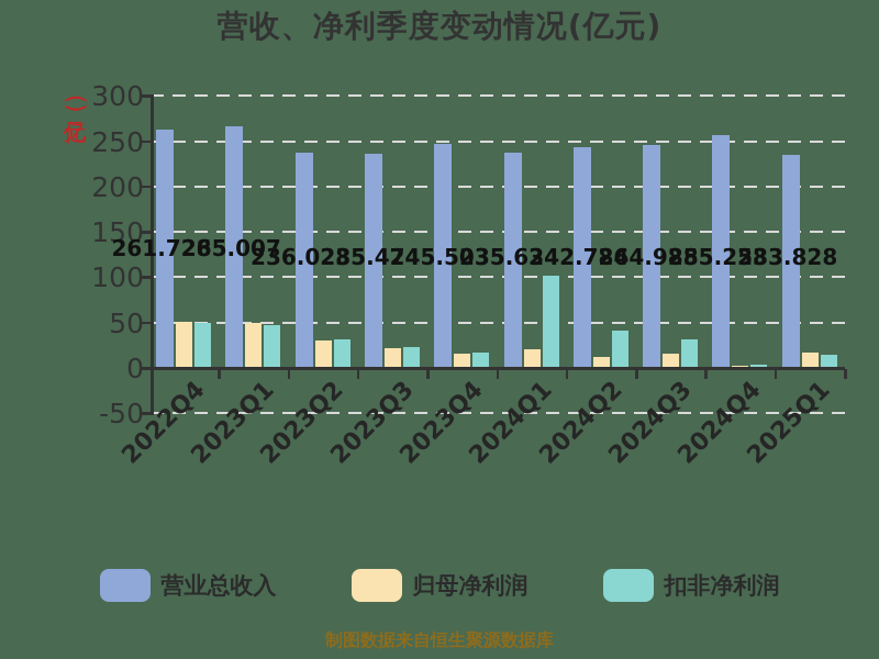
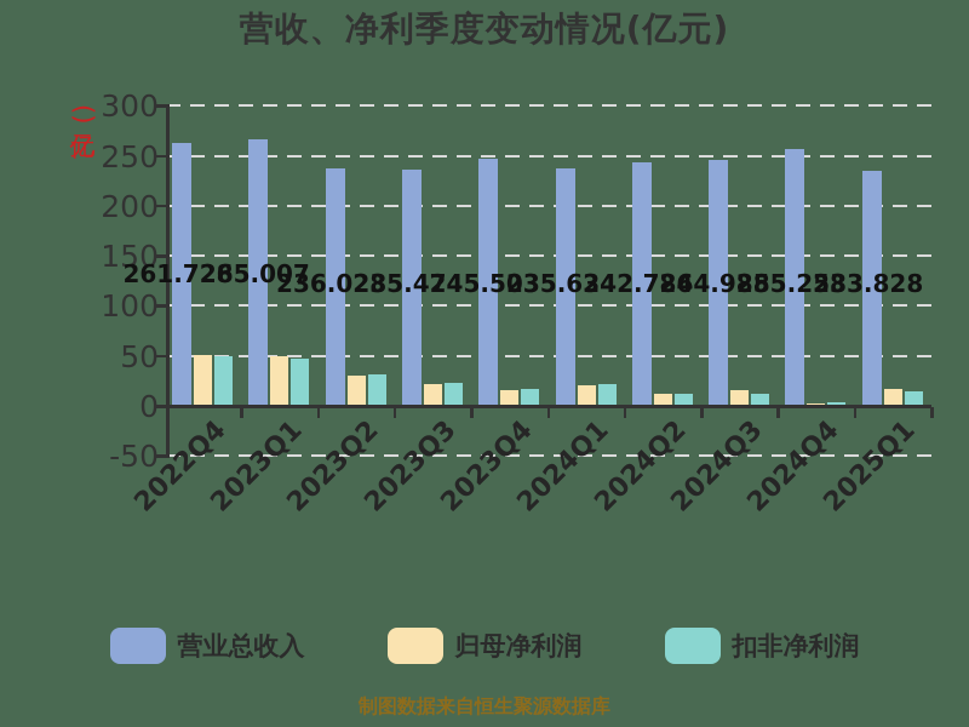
扣非净利润/2024Q1: 100 -> 20
扣非净利润/2024Q2: 40 -> 10
扣非净利润/2024Q3: 30 -> 10
